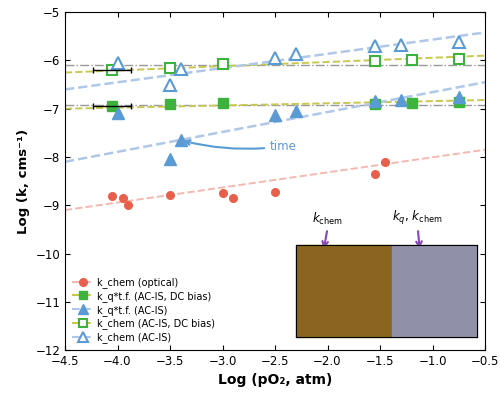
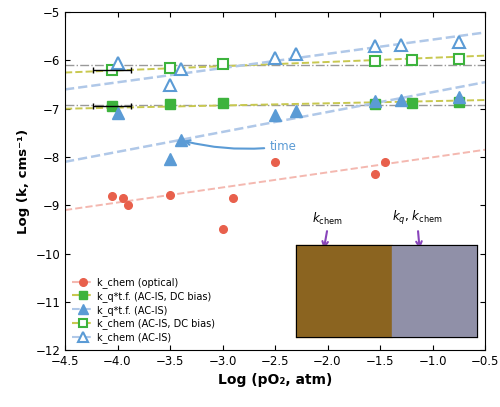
k_chem (optical)/−3.0: -8.75 -> -9.50
k_chem (optical)/−2.5: -8.72 -> -8.10
